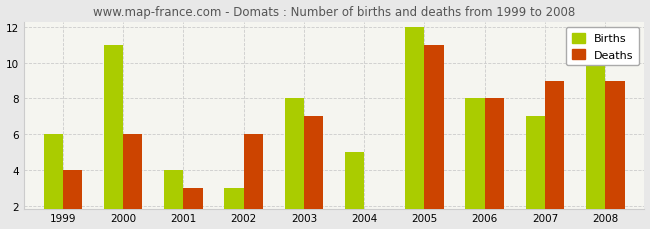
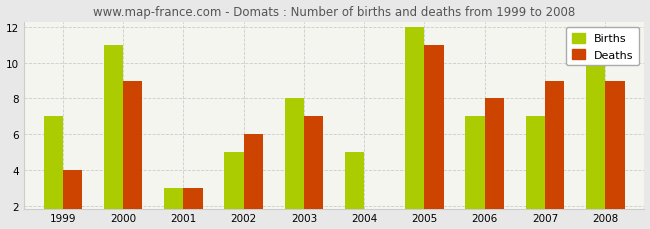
Births/1999: 6 -> 7
Deaths/2000: 6 -> 9
Births/2001: 4 -> 3
Births/2002: 3 -> 5
Births/2006: 8 -> 7
